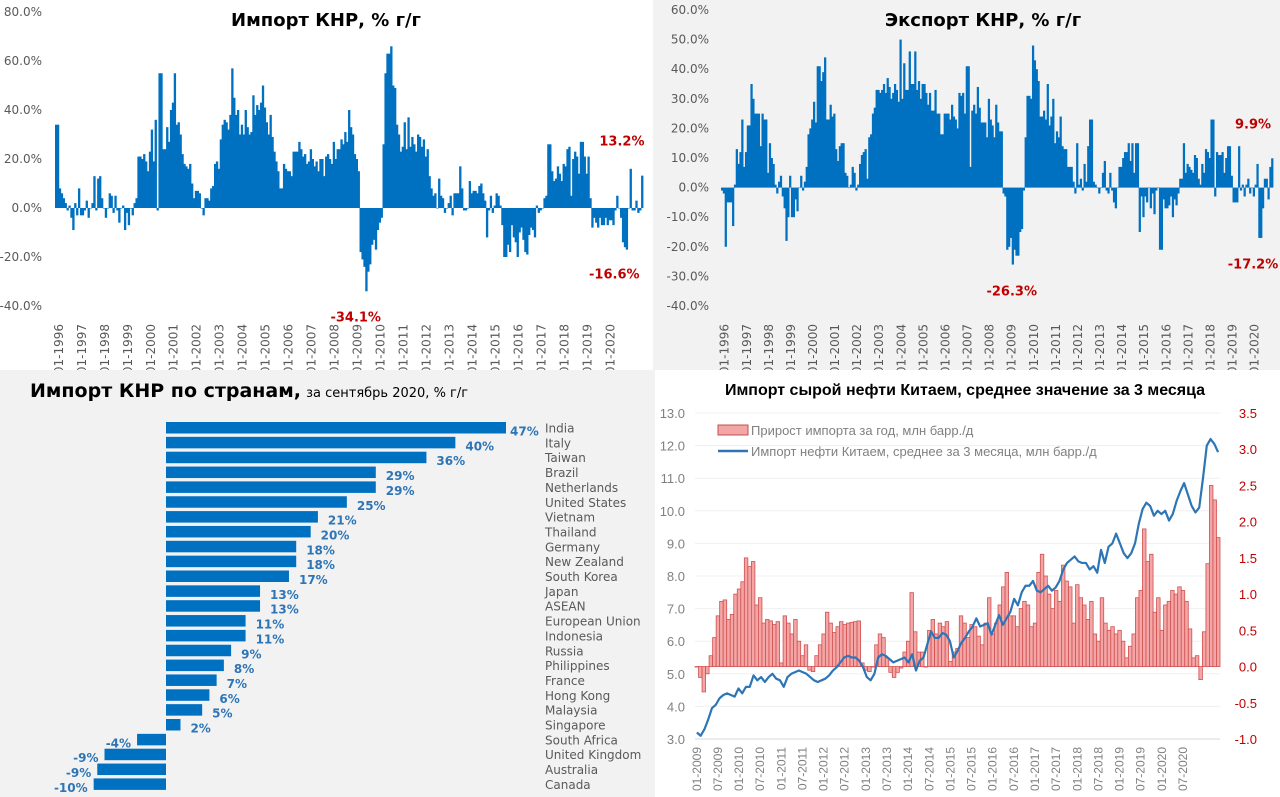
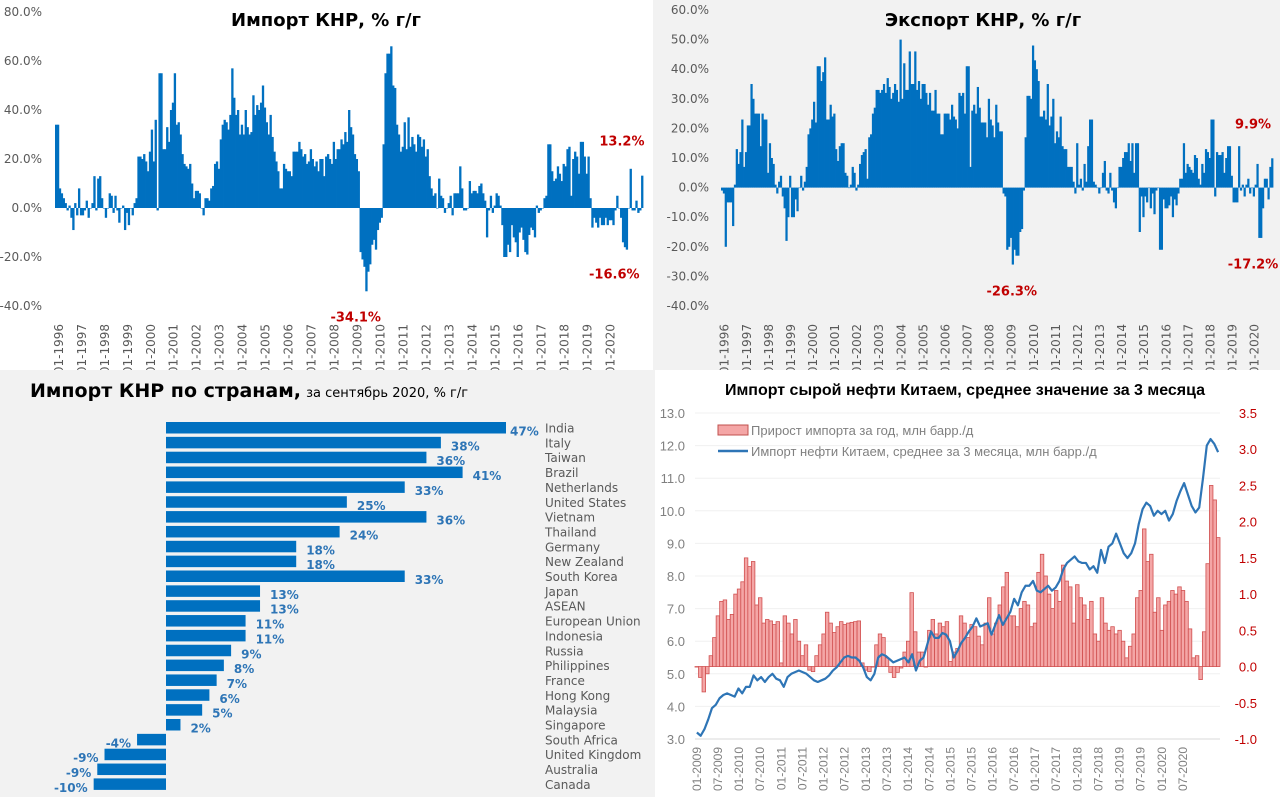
Импорт КНР по странам,/Italy: 40% -> 38%
Импорт КНР по странам,/Brazil: 29% -> 41%
Импорт КНР по странам,/Netherlands: 29% -> 33%
Импорт КНР по странам,/Vietnam: 21% -> 36%
Импорт КНР по странам,/Thailand: 20% -> 24%
Импорт КНР по странам,/South Korea: 17% -> 33%
